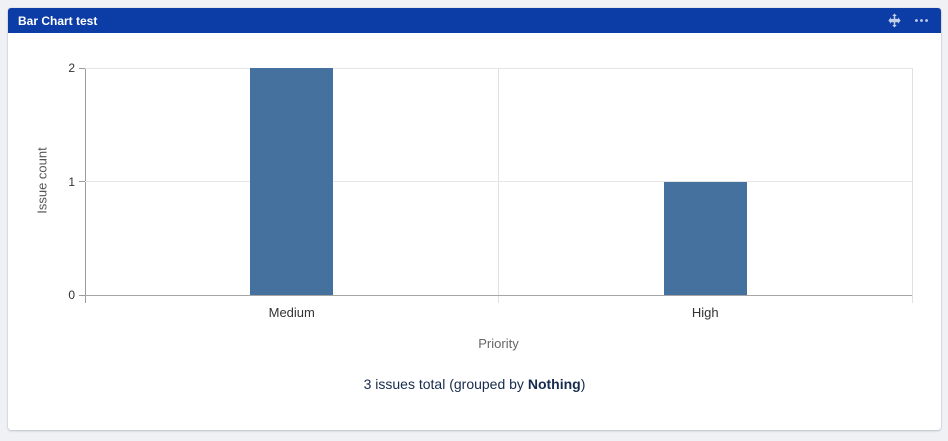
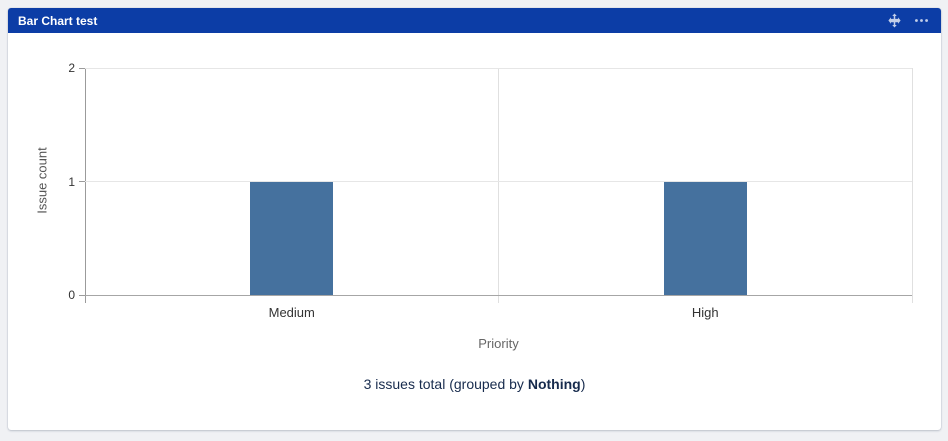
Medium: 2 -> 1
